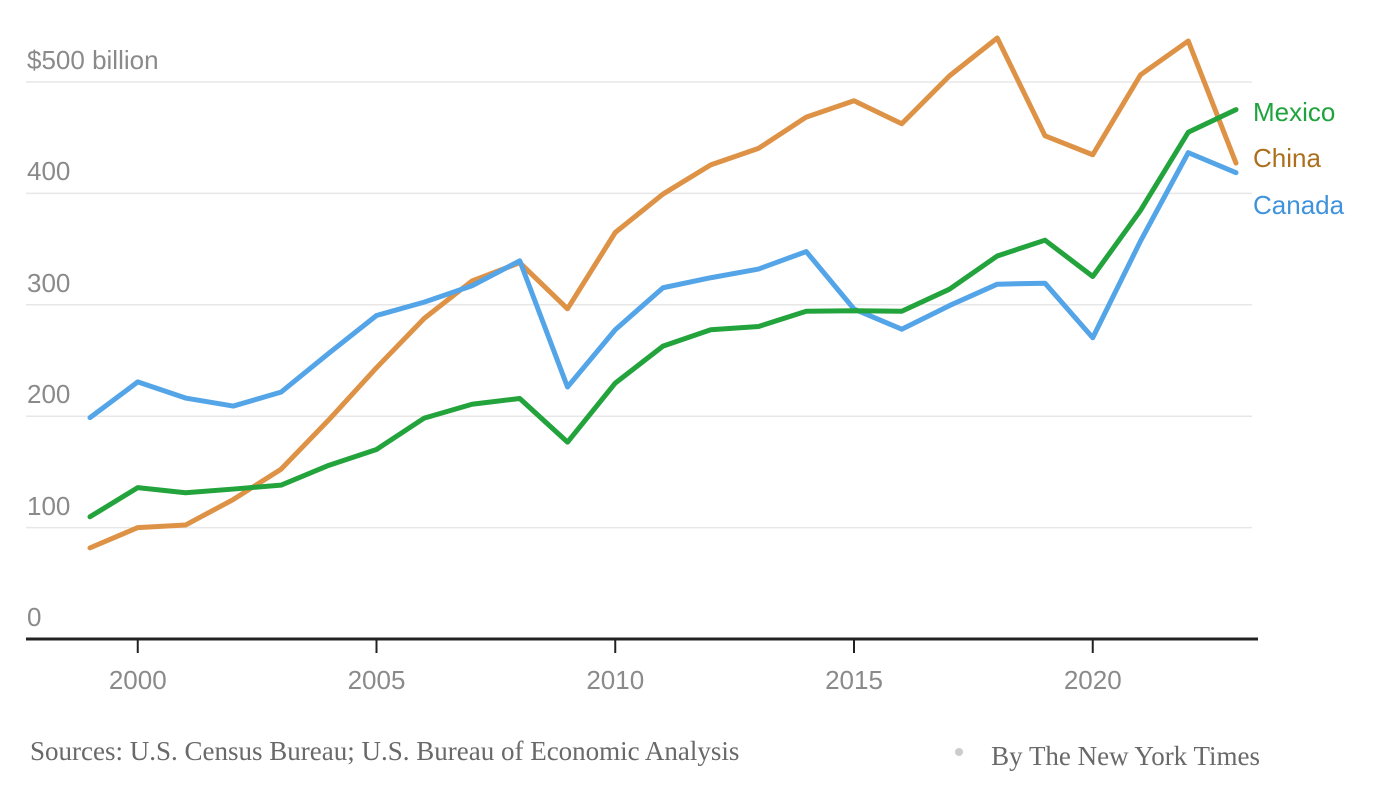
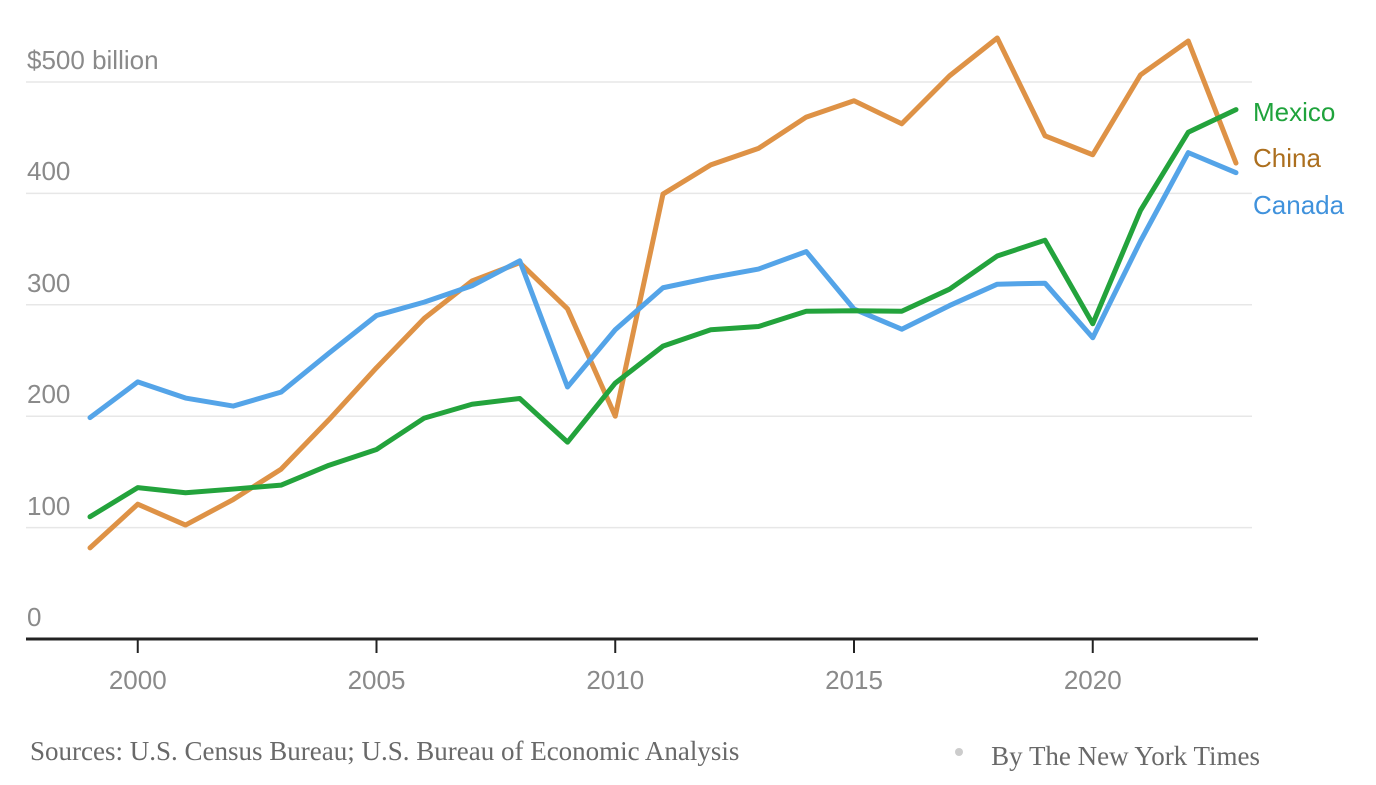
China/2000: 100 -> 121
China/2010: 365 -> 200
Mexico/2020: 325 -> 283
